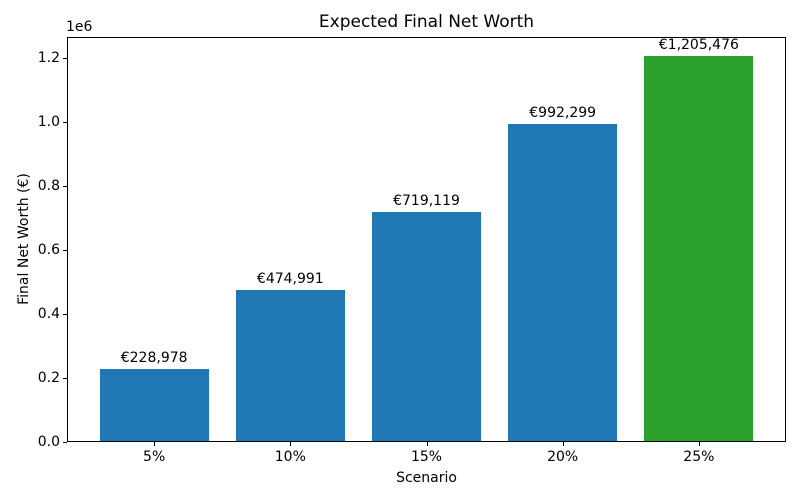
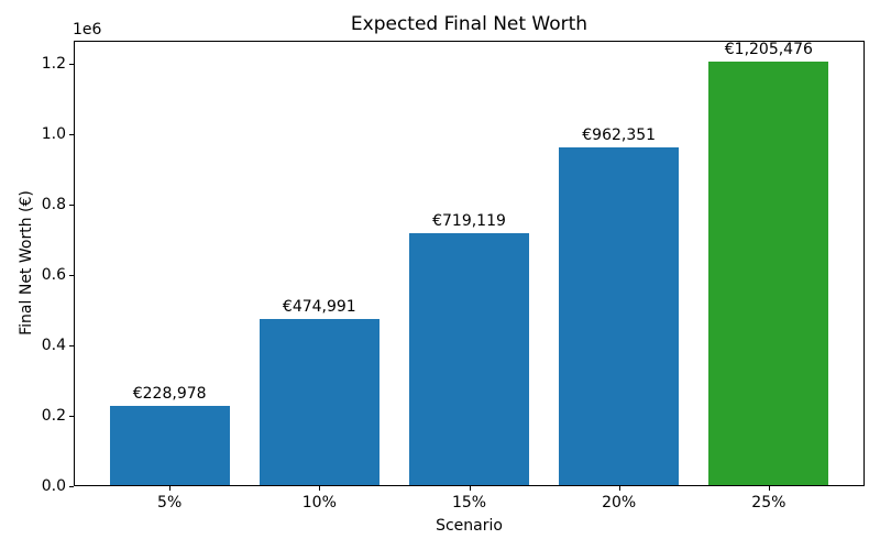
20%: €992,299 -> €962,351
